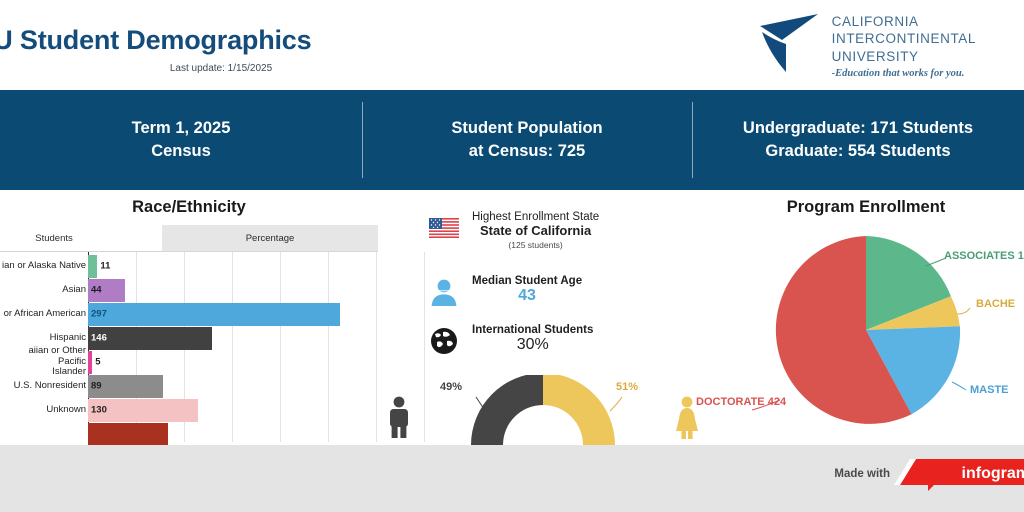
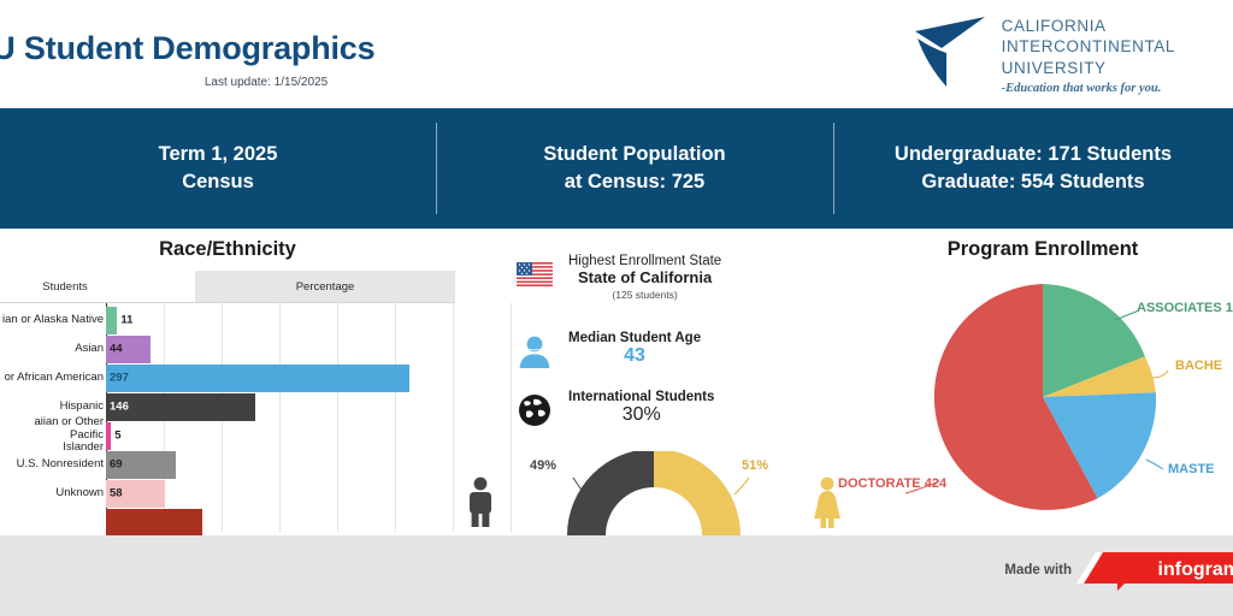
Race/Ethnicity/U.S. Nonresident: 89 -> 69
Race/Ethnicity/Unknown: 130 -> 58
